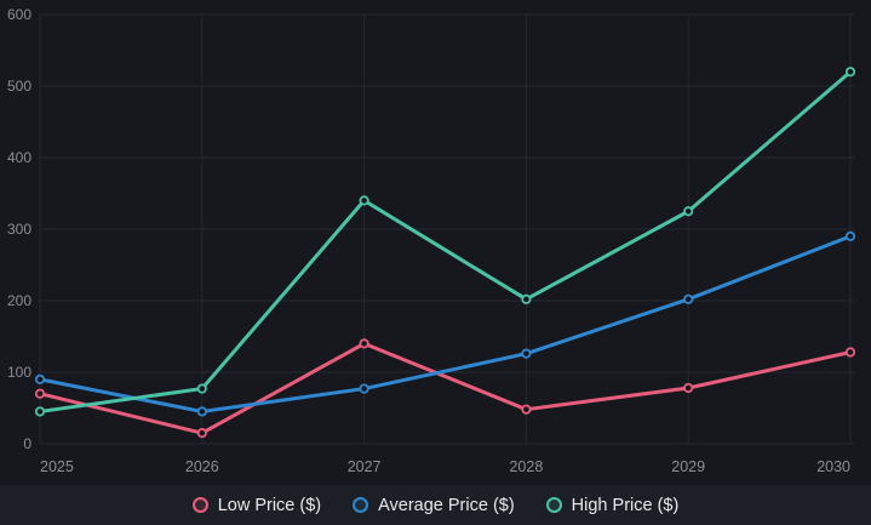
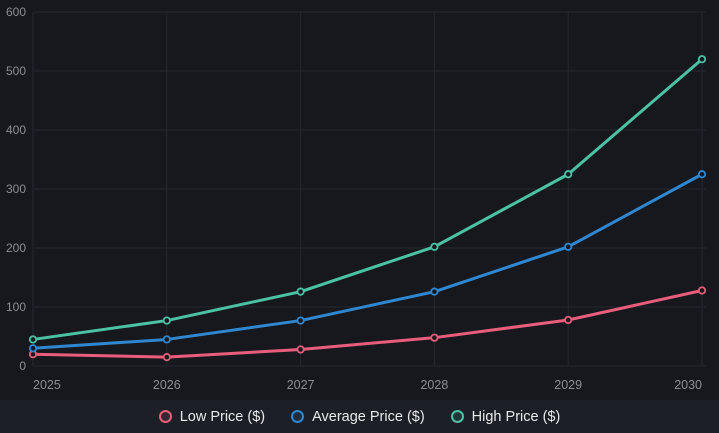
Low Price ($)/2025: 70 -> 20
Average Price ($)/2025: 90 -> 30
Low Price ($)/2027: 140 -> 30
High Price ($)/2027: 340 -> 130
Average Price ($)/2030: 290 -> 320
